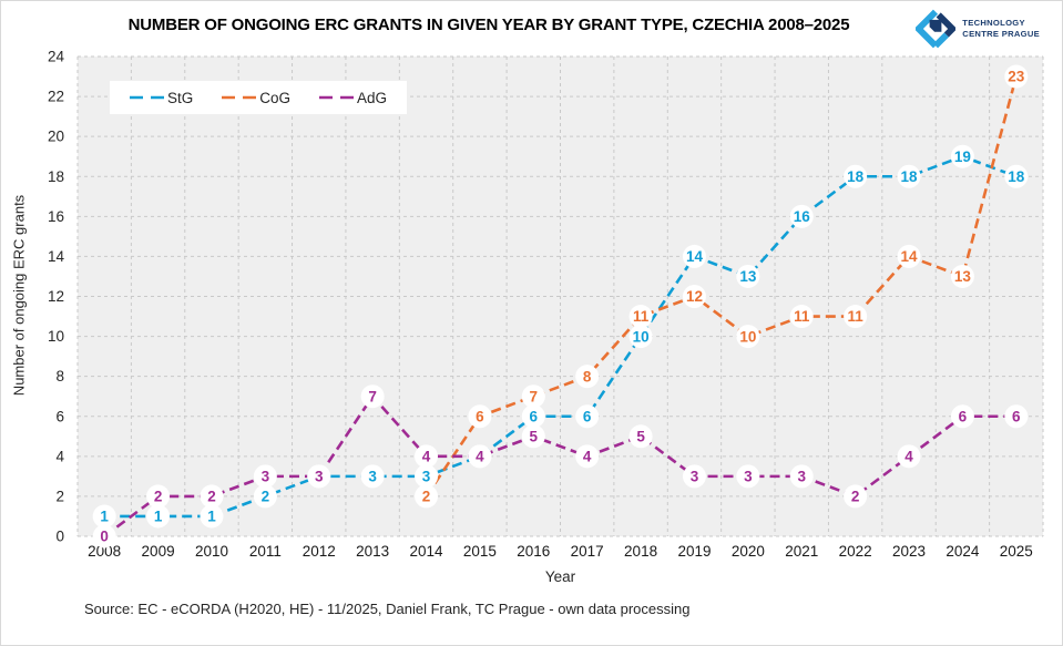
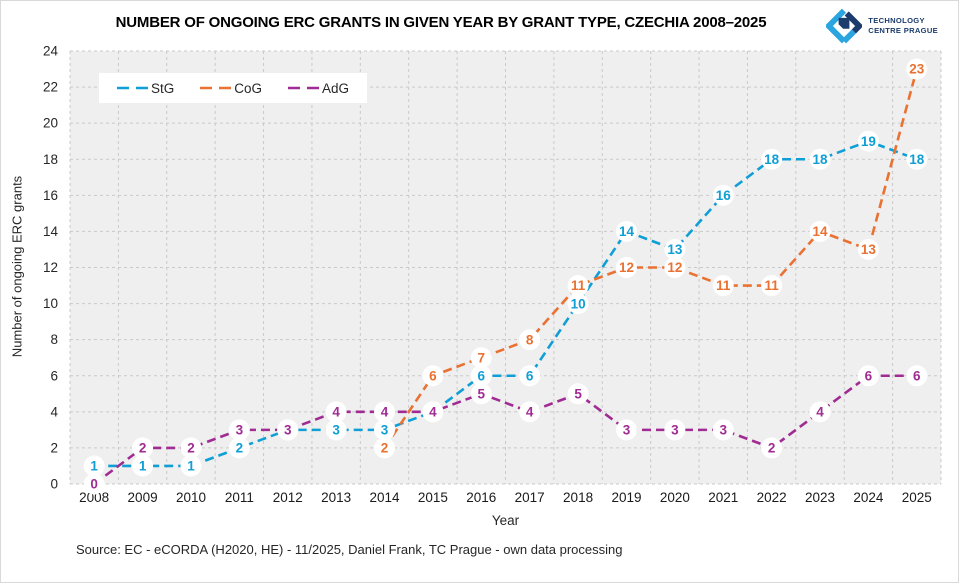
AdG/2013: 7 -> 4
CoG/2020: 10 -> 12
